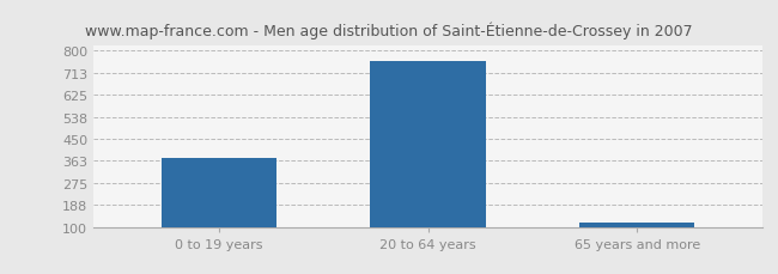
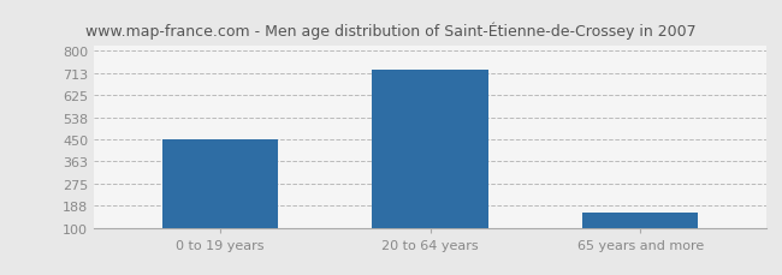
0 to 19 years: 375 -> 450
20 to 64 years: 760 -> 725
65 years and more: 120 -> 160
